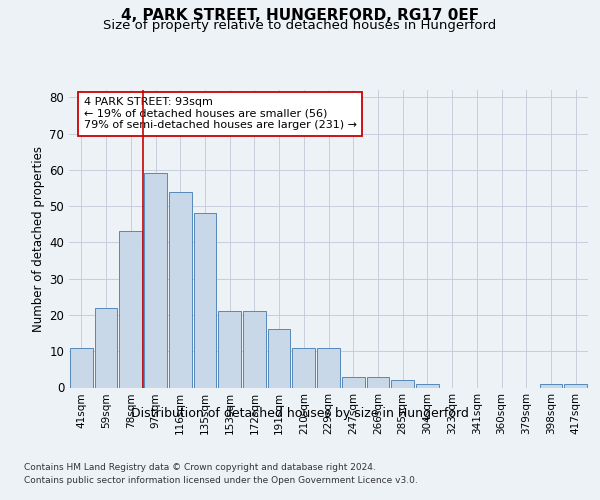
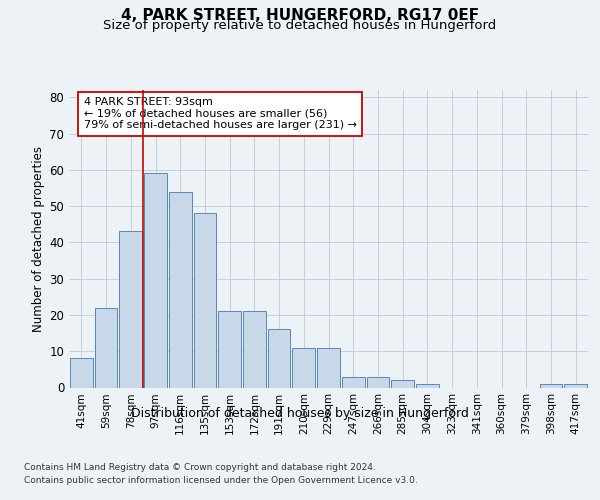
41sqm: 11 -> 8
